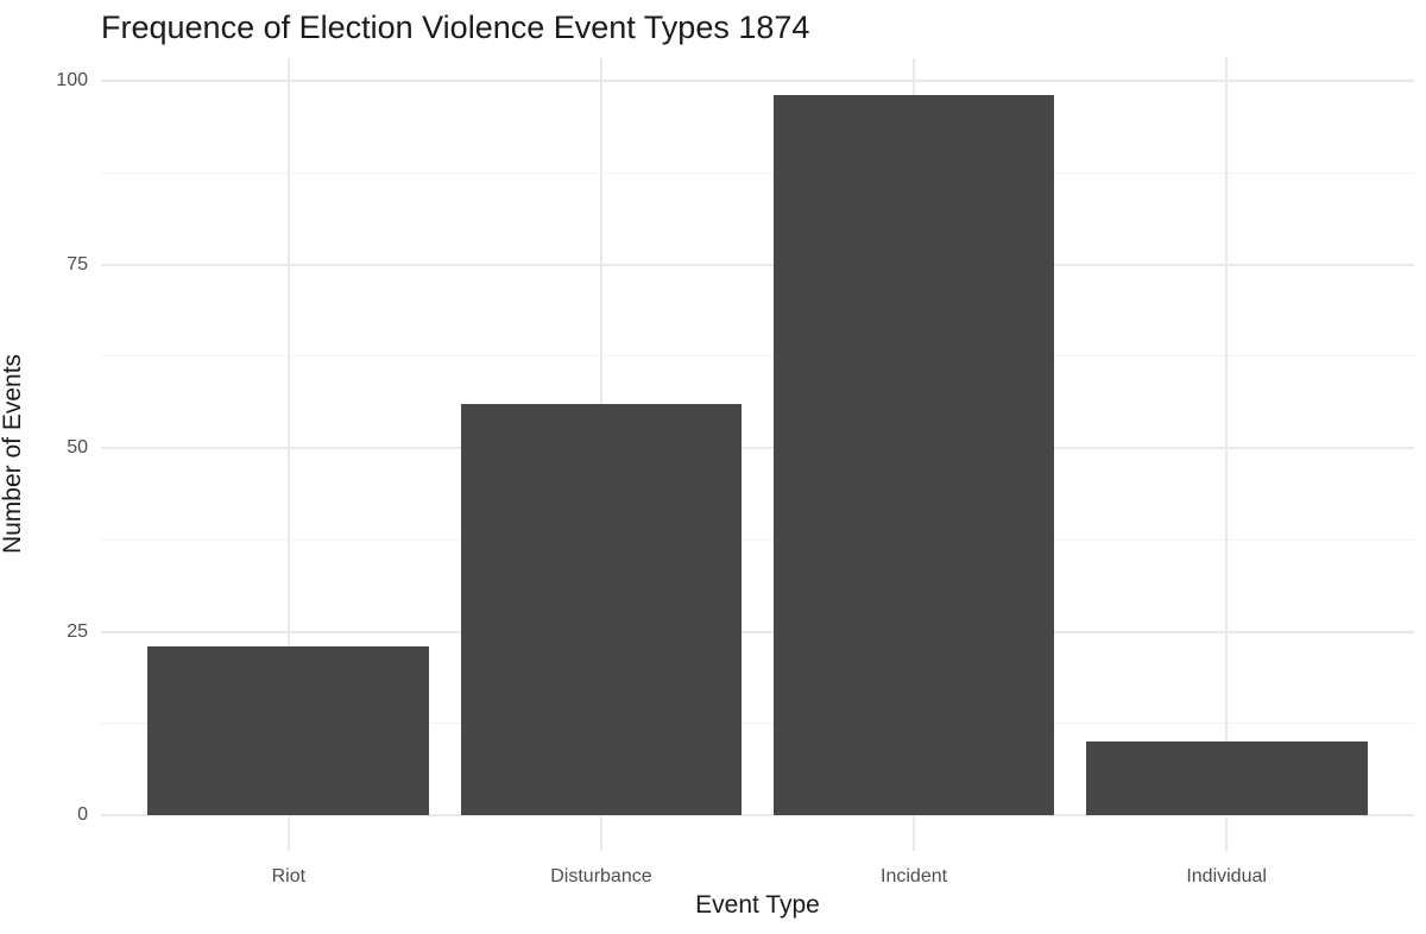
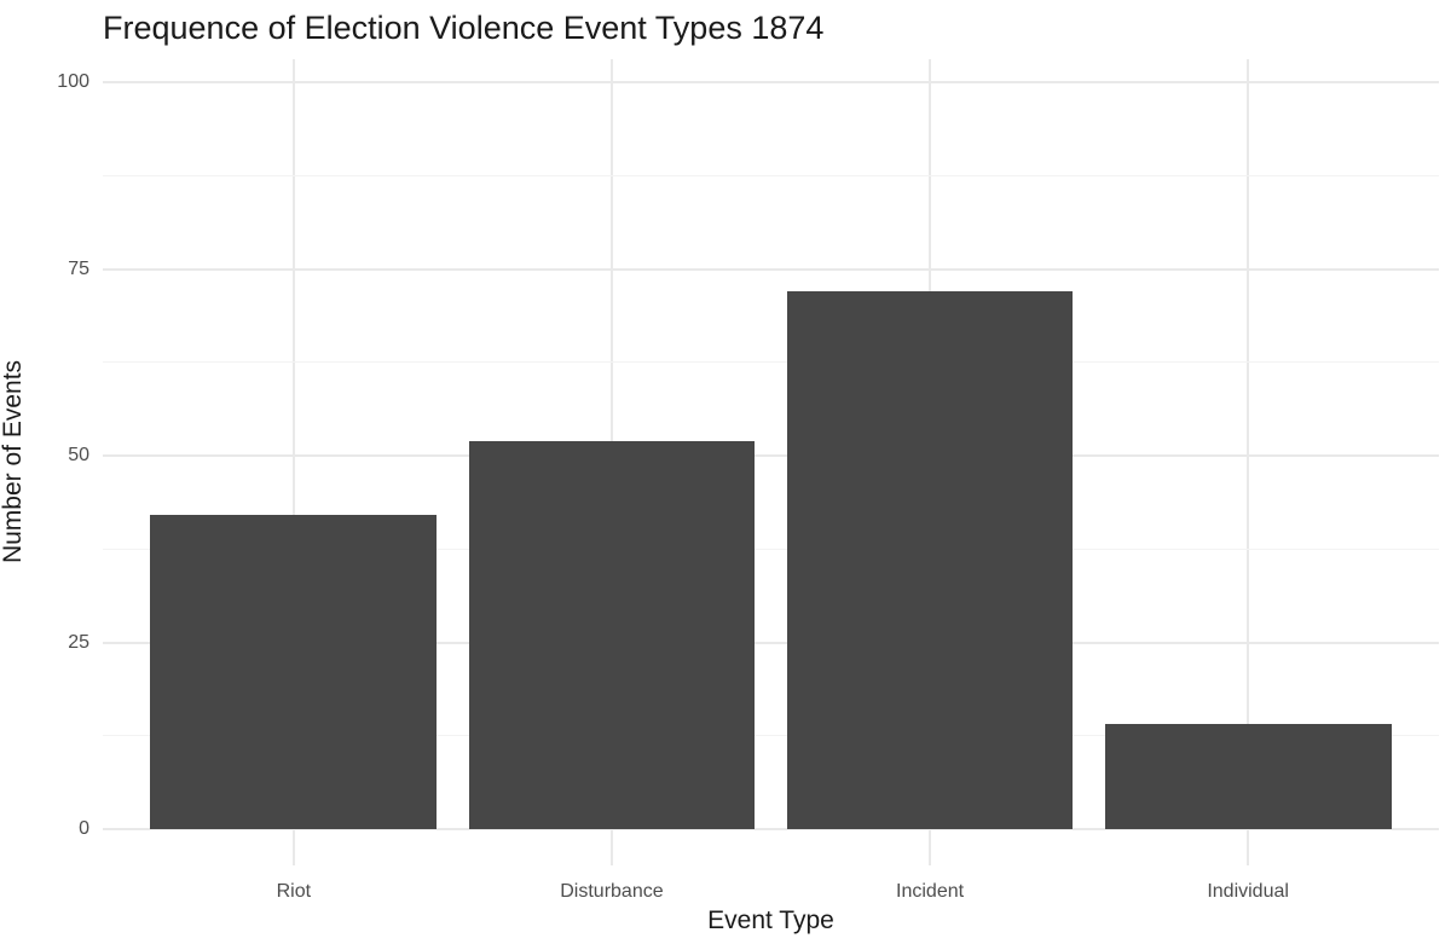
Riot: 23 -> 42
Disturbance: 56 -> 52
Incident: 98 -> 72
Individual: 10 -> 14
